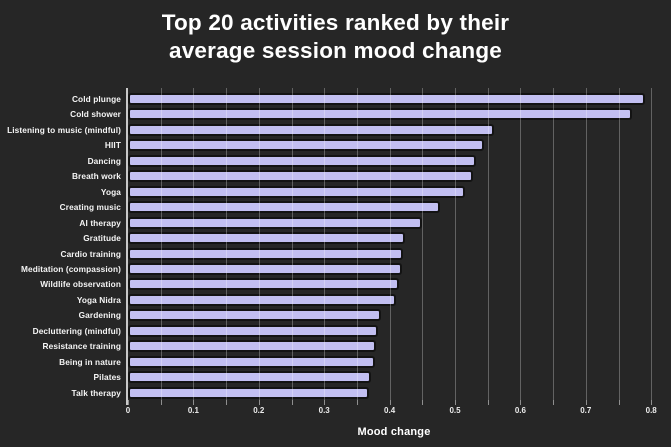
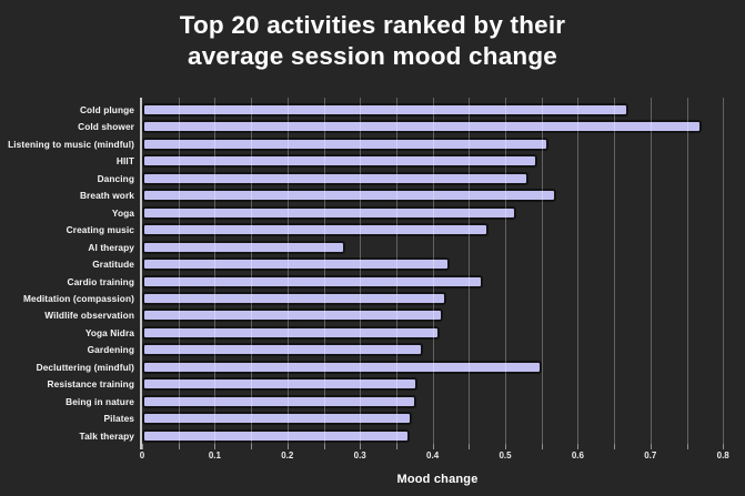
Cold plunge: 0.79 -> 0.67
Breath work: 0.53 -> 0.57
AI therapy: 0.45 -> 0.28
Cardio training: 0.42 -> 0.47
Decluttering (mindful): 0.38 -> 0.55
